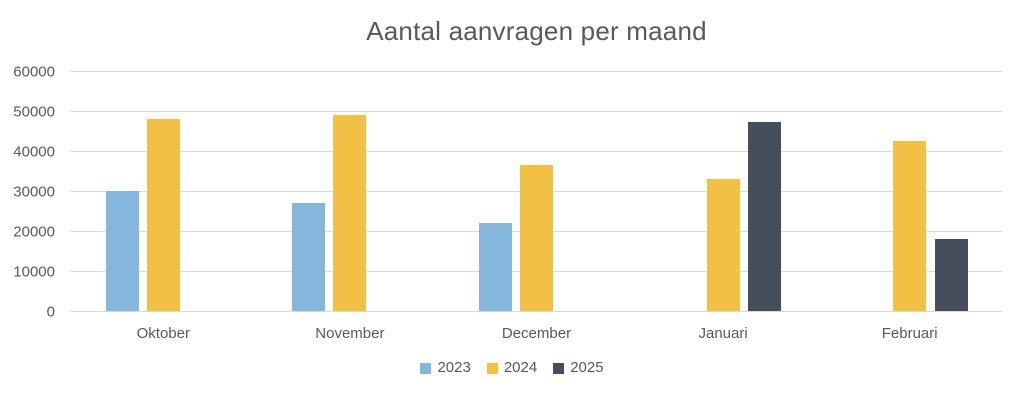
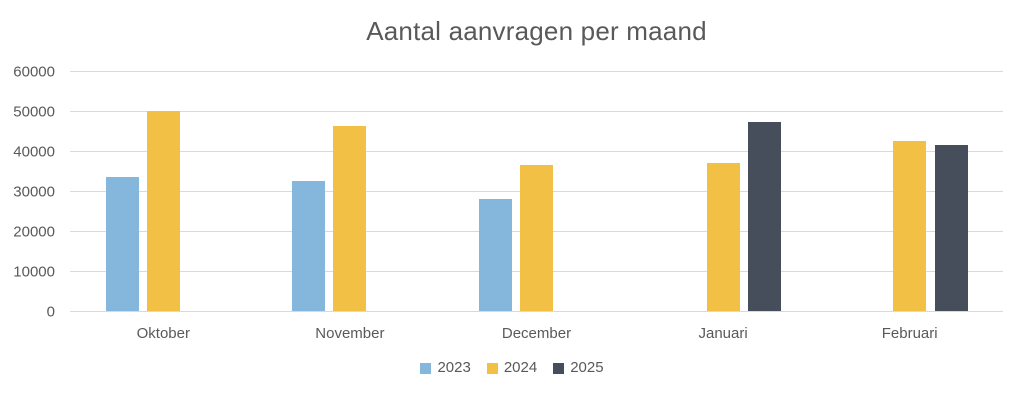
2023/Oktober: 30000 -> 33000
2024/Oktober: 48000 -> 50000
2023/November: 27000 -> 33000
2024/November: 49000 -> 46000
2023/December: 22000 -> 28000
2024/Januari: 33000 -> 37000
2025/Februari: 18000 -> 42000
